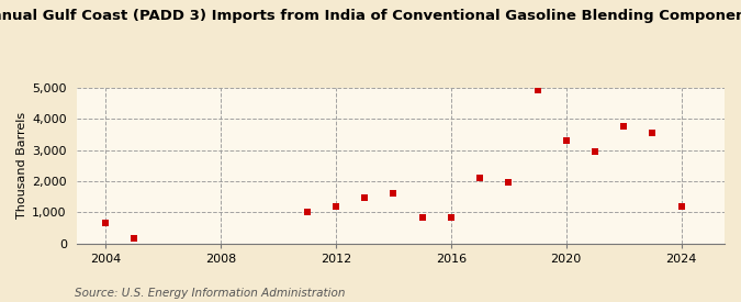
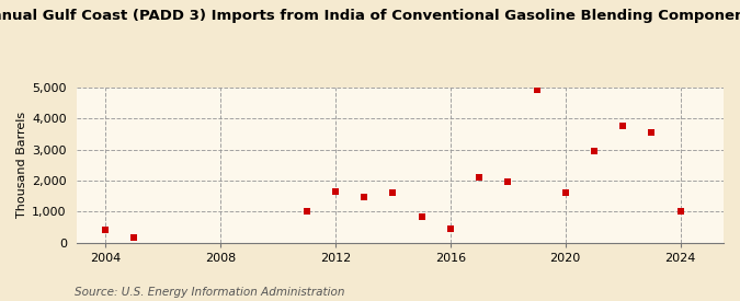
2004: 650 -> 400
2012: 1,180 -> 1,650
2016: 840 -> 450
2020: 3,300 -> 1,600
2024: 1,190 -> 1,000
